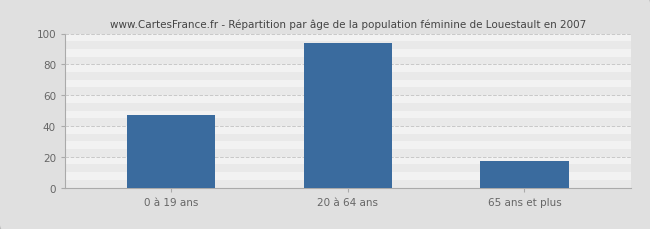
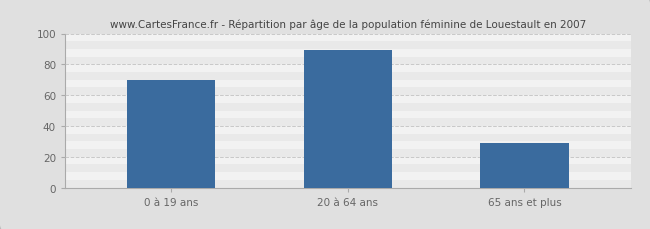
0 à 19 ans: 47 -> 70
20 à 64 ans: 94 -> 89
65 ans et plus: 17 -> 29
